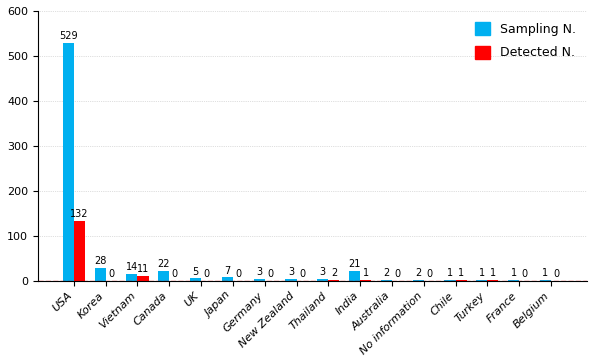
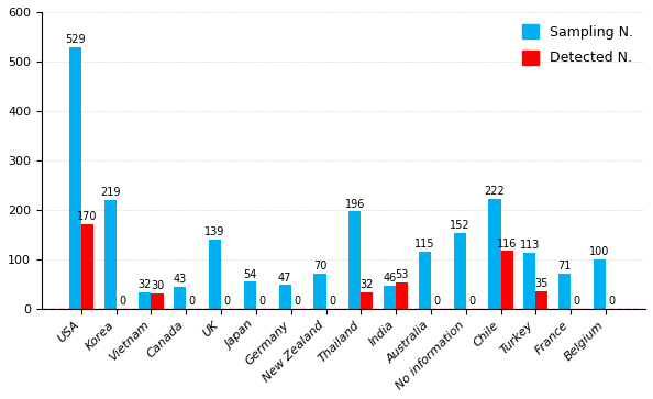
Detected N./USA: 132 -> 170
Sampling N./Korea: 28 -> 219
Sampling N./Vietnam: 14 -> 32
Detected N./Vietnam: 11 -> 30
Sampling N./Canada: 22 -> 43
Sampling N./UK: 5 -> 139
Sampling N./Japan: 7 -> 54
Sampling N./Germany: 3 -> 47
Sampling N./New Zealand: 3 -> 70
Sampling N./Thailand: 3 -> 196
Detected N./Thailand: 2 -> 32
Sampling N./India: 21 -> 46
Detected N./India: 1 -> 53
Sampling N./Australia: 2 -> 115
Sampling N./No information: 2 -> 152
Sampling N./Chile: 1 -> 222
Detected N./Chile: 1 -> 116
Sampling N./Turkey: 1 -> 113
Detected N./Turkey: 1 -> 35
Sampling N./France: 1 -> 71
Sampling N./Belgium: 1 -> 100
